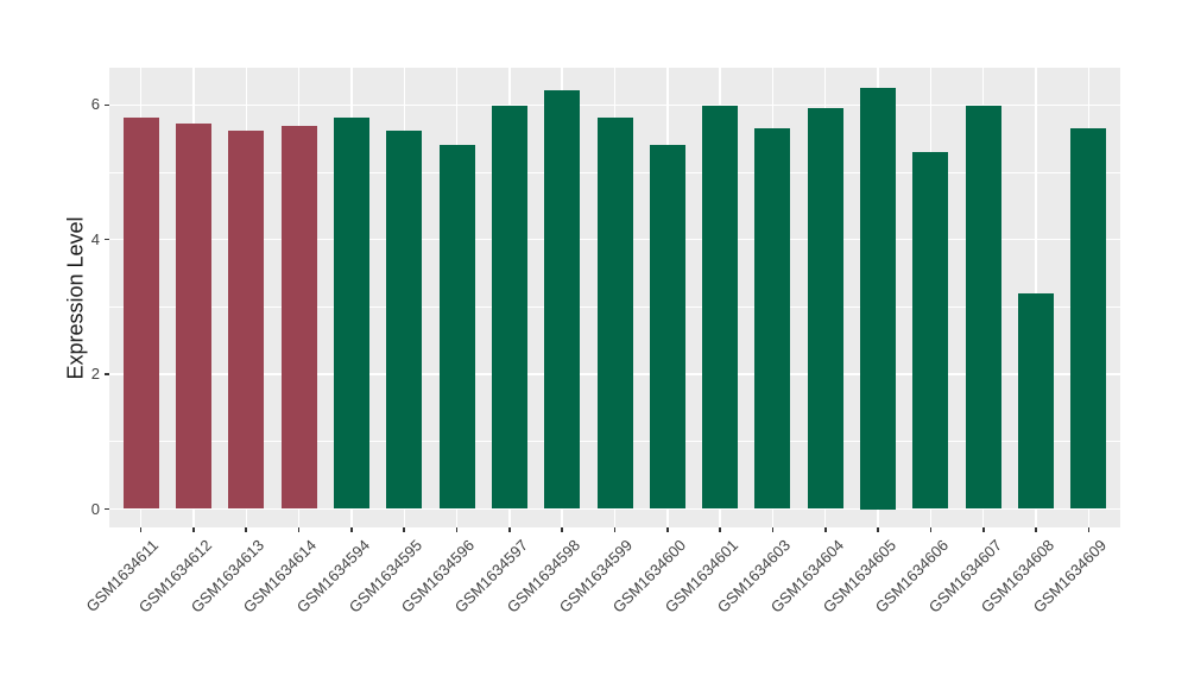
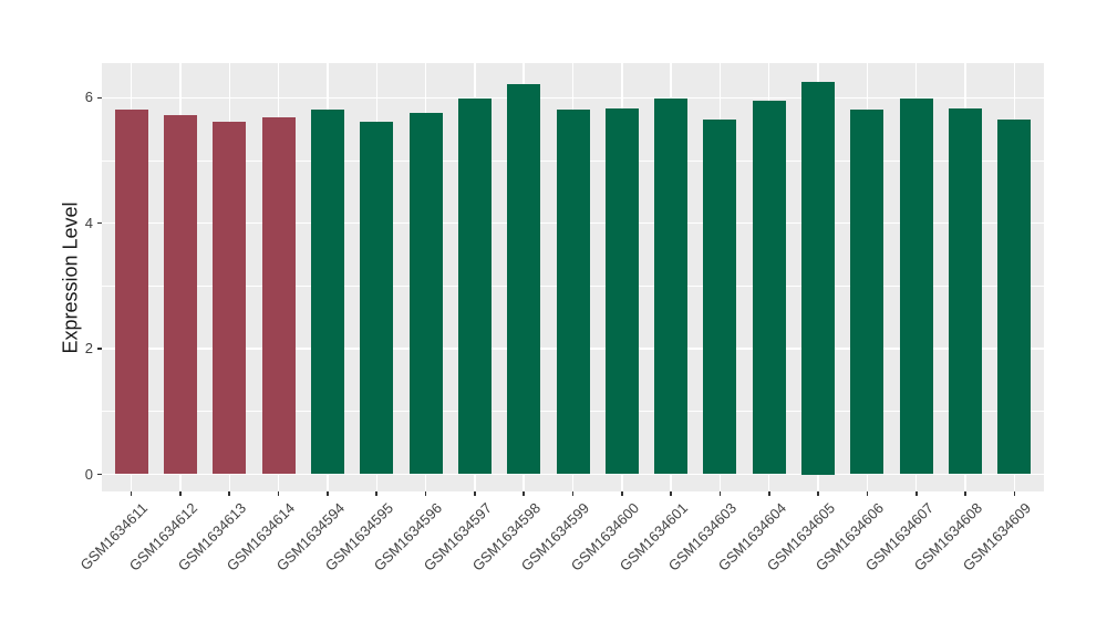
GSM1634596: 5.4 -> 5.8
GSM1634600: 5.4 -> 5.8
GSM1634606: 5.3 -> 5.8
GSM1634608: 3.2 -> 5.8
